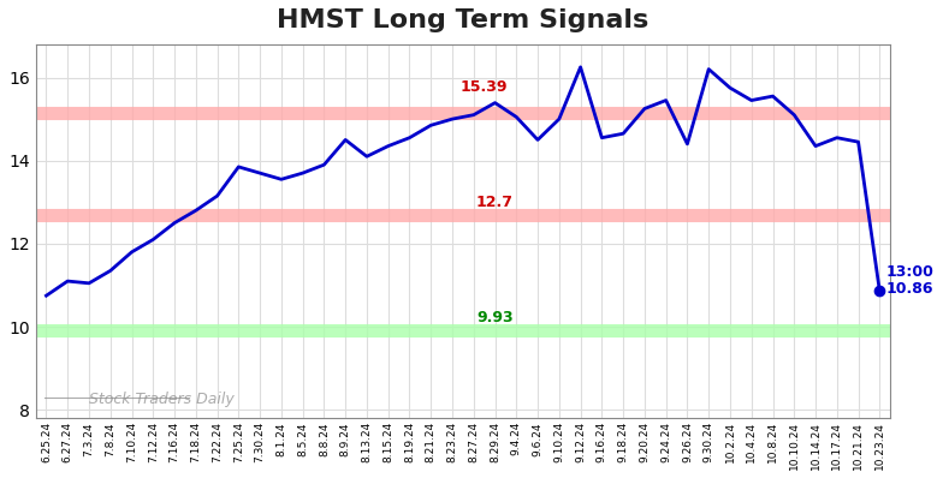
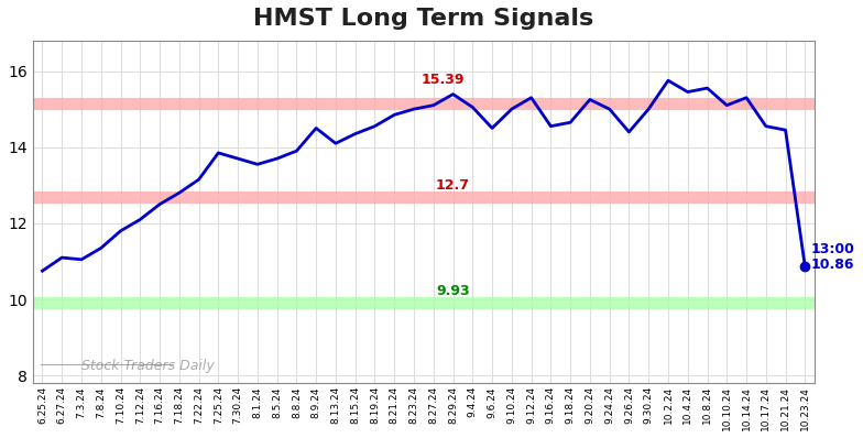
9.12.24: 16.25 -> 15.30
9.24.24: 15.45 -> 15.00
9.30.24: 16.20 -> 15.00
10.14.24: 14.35 -> 15.30
